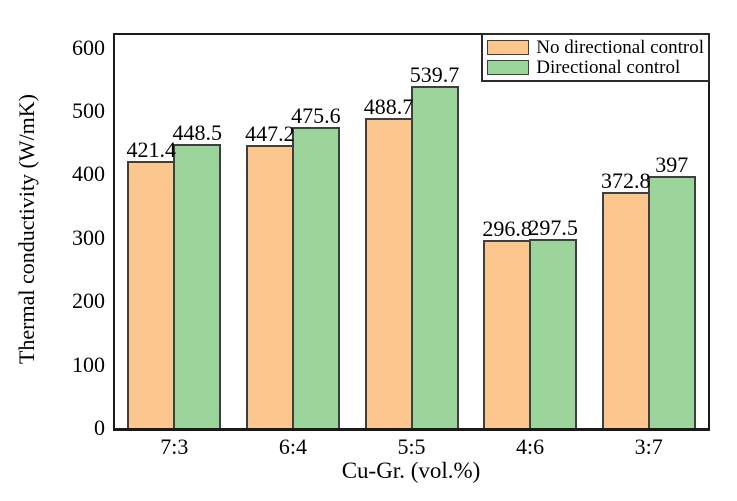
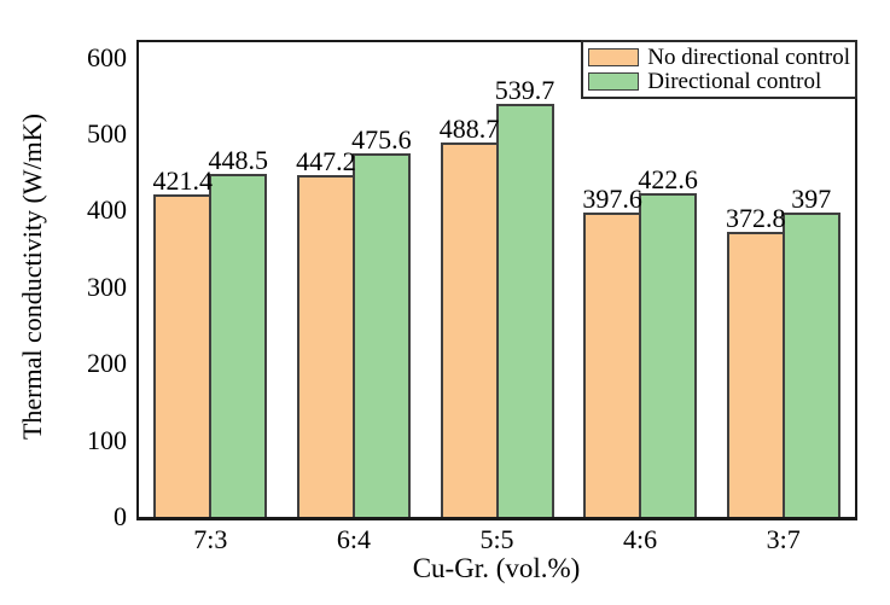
No directional control/4:6: 296.8 -> 397.6
Directional control/4:6: 297.5 -> 422.6
